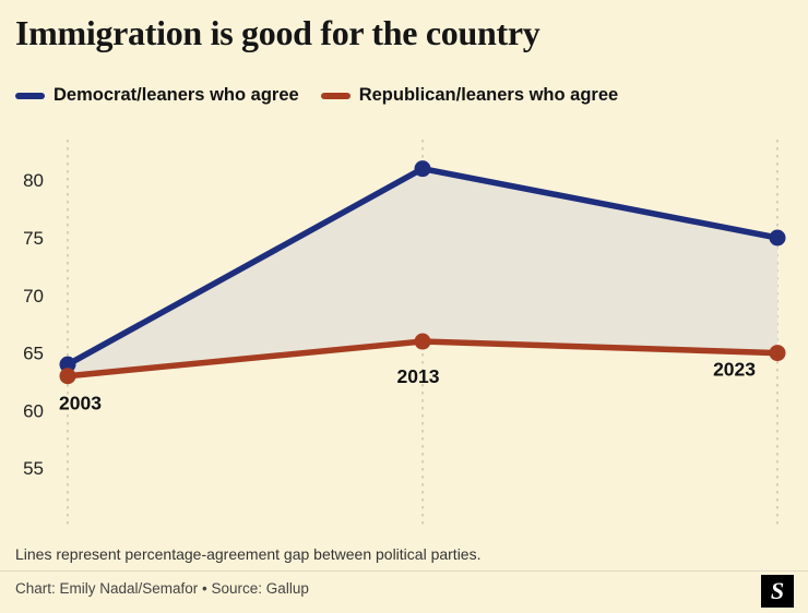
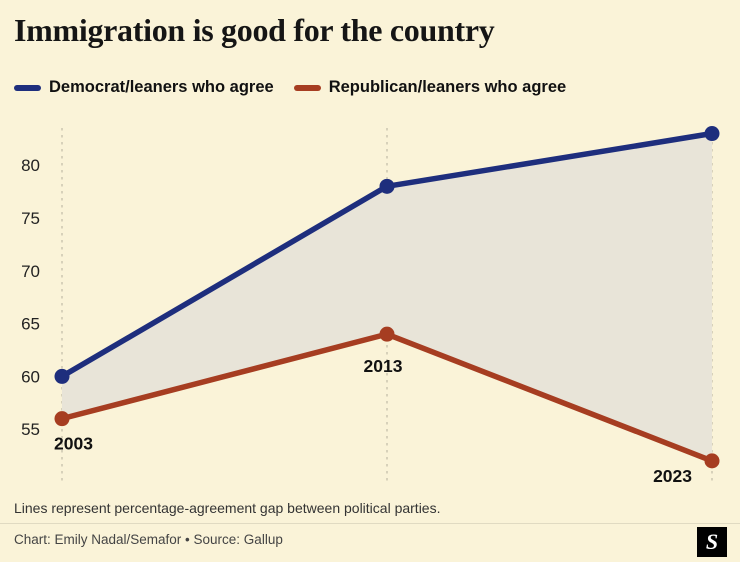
Democrat/leaners who agree/2003: 64 -> 60
Republican/leaners who agree/2003: 63 -> 56
Democrat/leaners who agree/2013: 81 -> 78
Republican/leaners who agree/2013: 66 -> 64
Democrat/leaners who agree/2023: 75 -> 83
Republican/leaners who agree/2023: 65 -> 52
